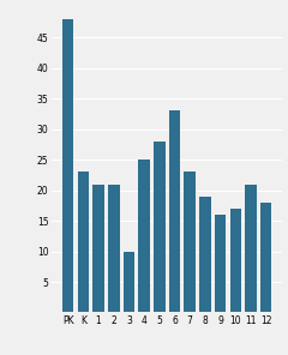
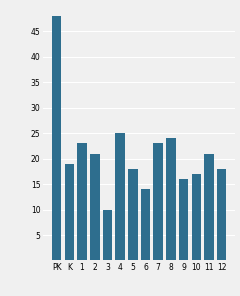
K: 23 -> 19
1: 21 -> 23
5: 28 -> 18
6: 33 -> 14
8: 19 -> 24
